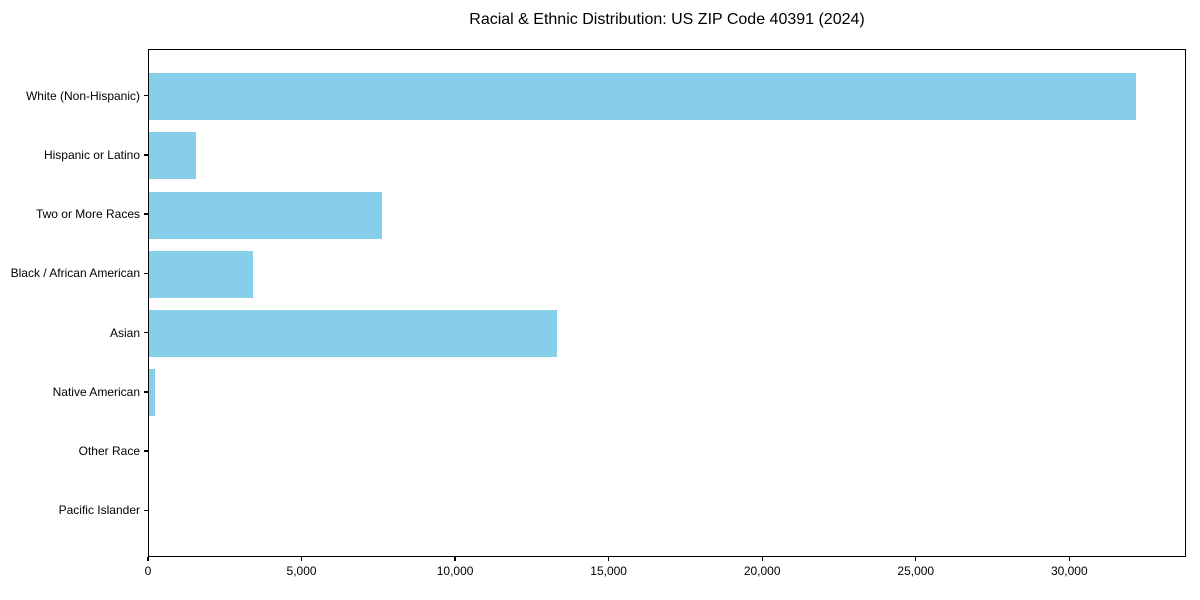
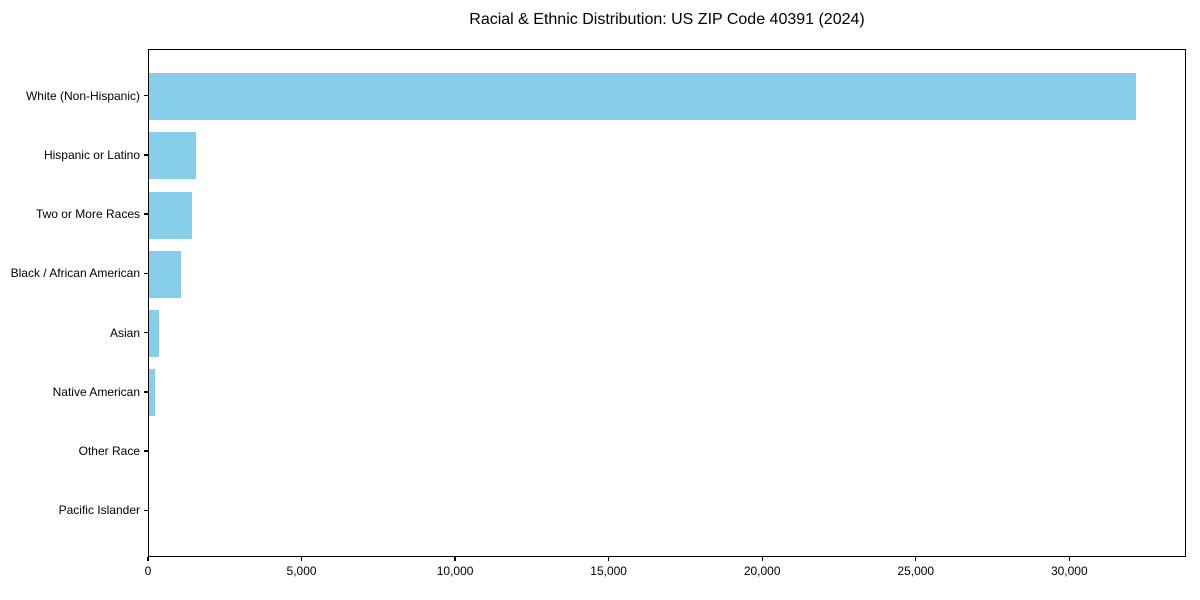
Two or More Races: 7600 -> 1400
Black / African American: 3400 -> 1000
Asian: 13300 -> 300
